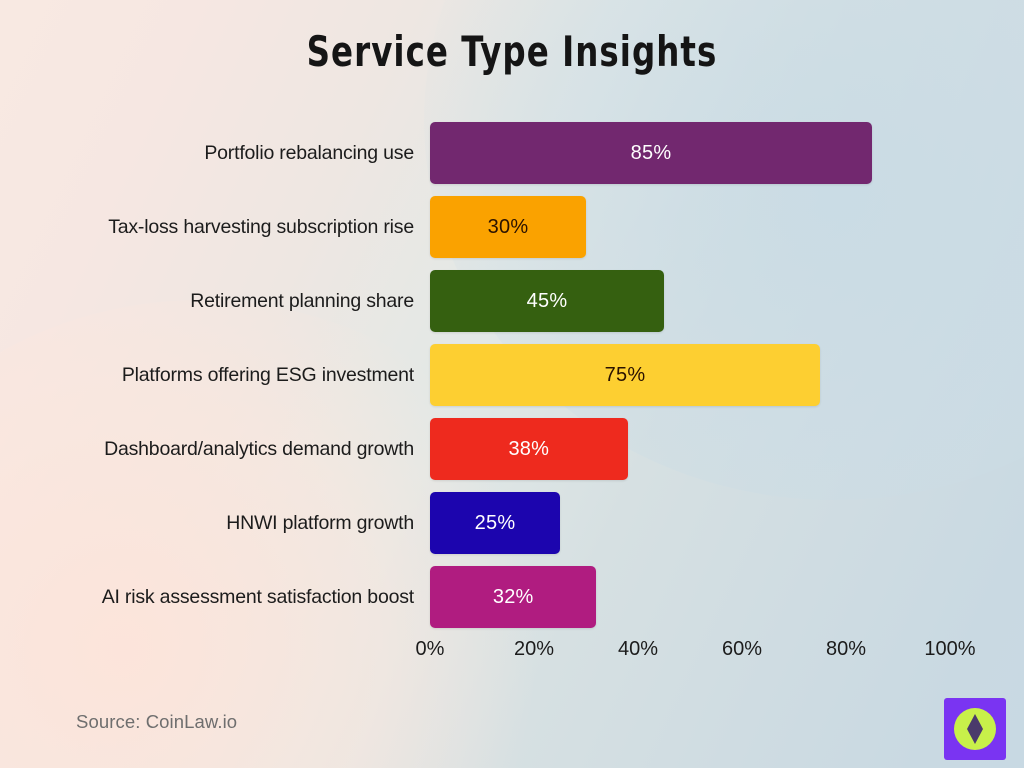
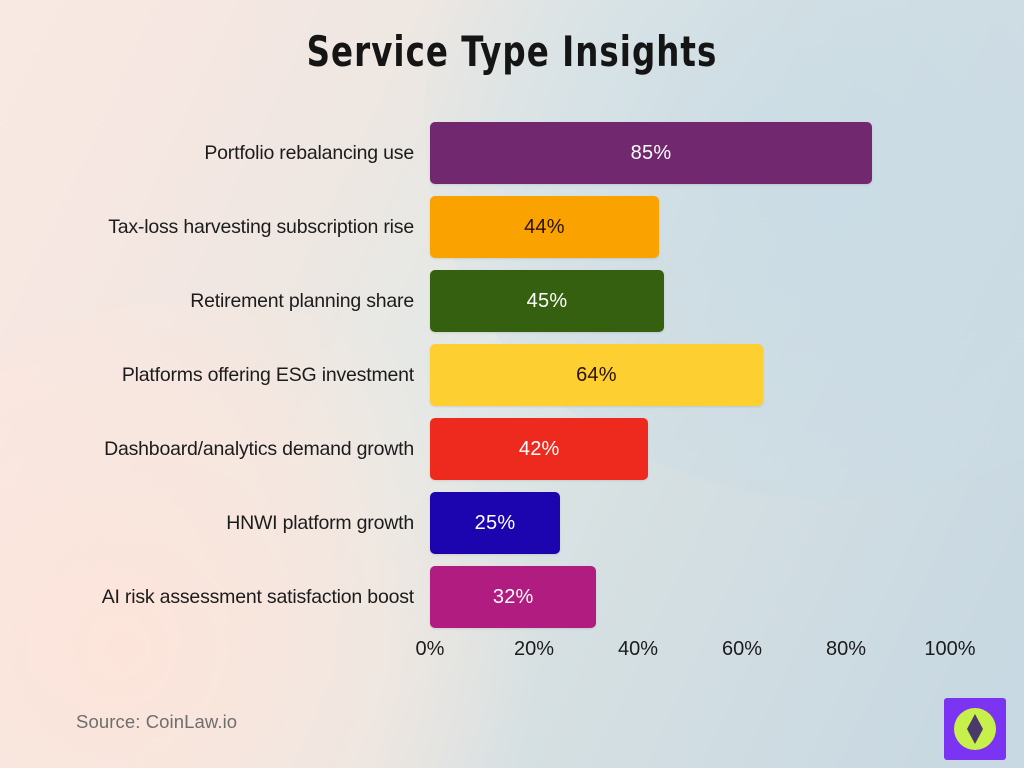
Tax-loss harvesting subscription rise: 30% -> 44%
Platforms offering ESG investment: 75% -> 64%
Dashboard/analytics demand growth: 38% -> 42%
